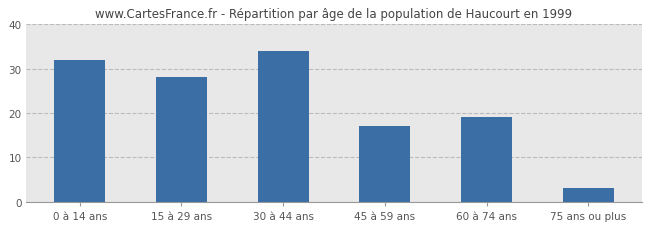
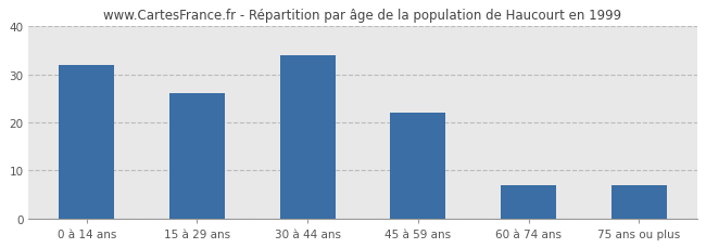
15 à 29 ans: 28 -> 26
45 à 59 ans: 17 -> 22
60 à 74 ans: 19 -> 7
75 ans ou plus: 3 -> 7
